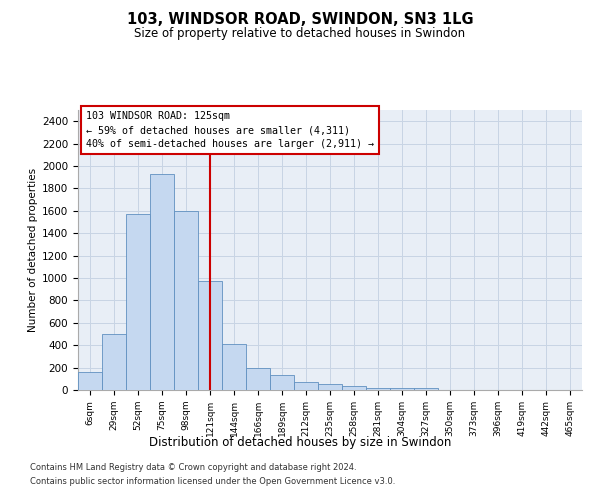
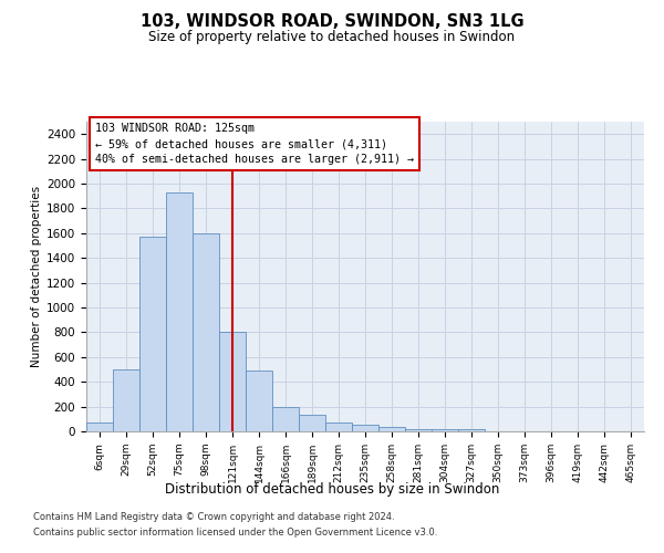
6sqm: 160 -> 80
121sqm: 970 -> 800
144sqm: 410 -> 490
